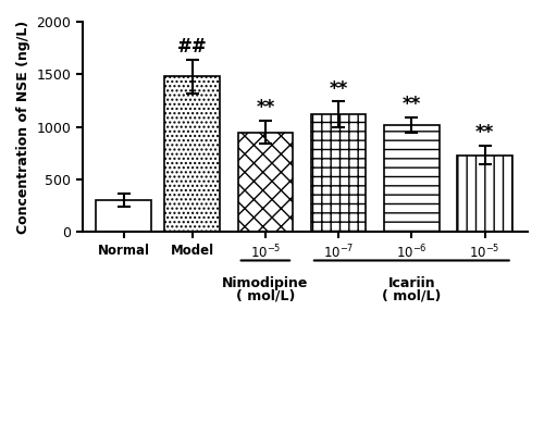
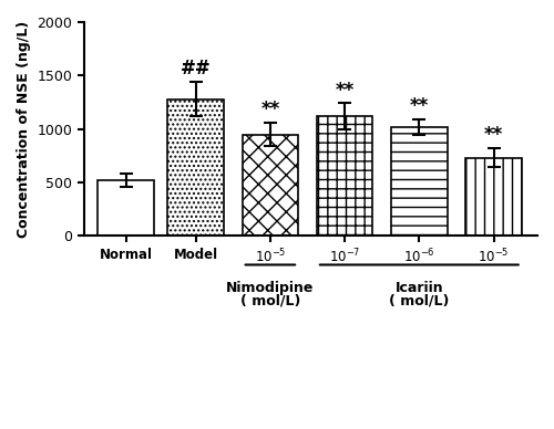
Normal: 300 -> 520
Model: 1480 -> 1280
